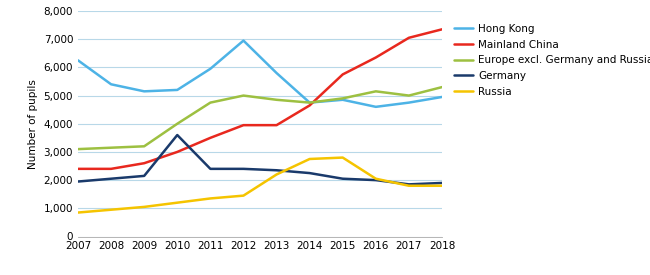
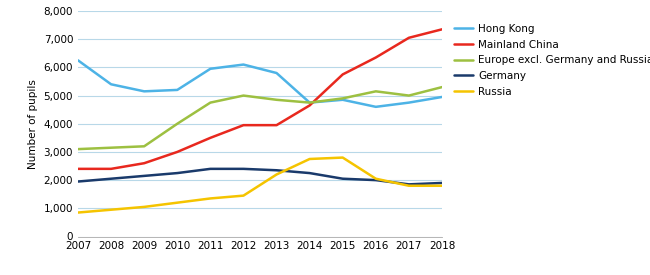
Germany/2010: 3,600 -> 2,250
Hong Kong/2012: 6,950 -> 6,100
